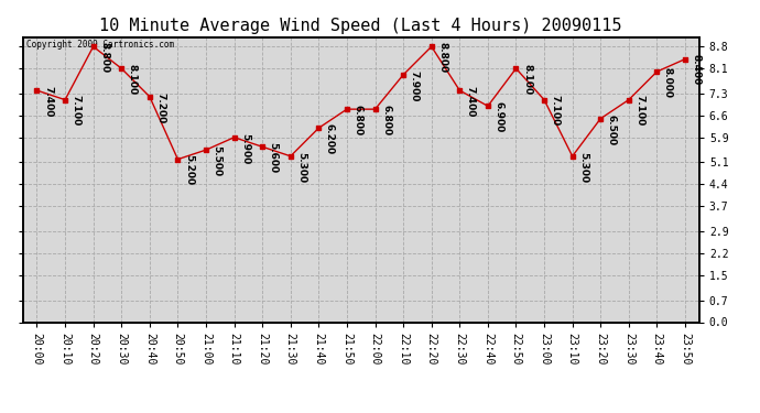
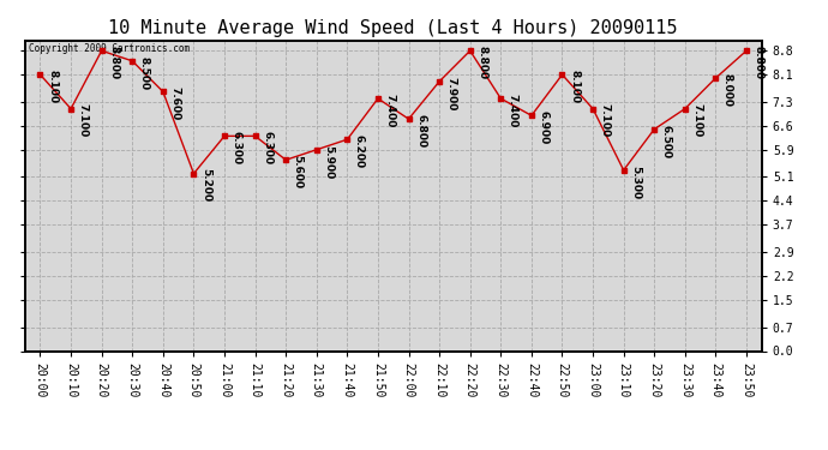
20:00: 7.400 -> 8.100
20:30: 8.100 -> 8.500
20:40: 7.200 -> 7.600
21:00: 5.500 -> 6.300
21:10: 5.900 -> 6.300
21:30: 5.300 -> 5.900
21:50: 6.800 -> 7.400
23:50: 8.400 -> 8.800
